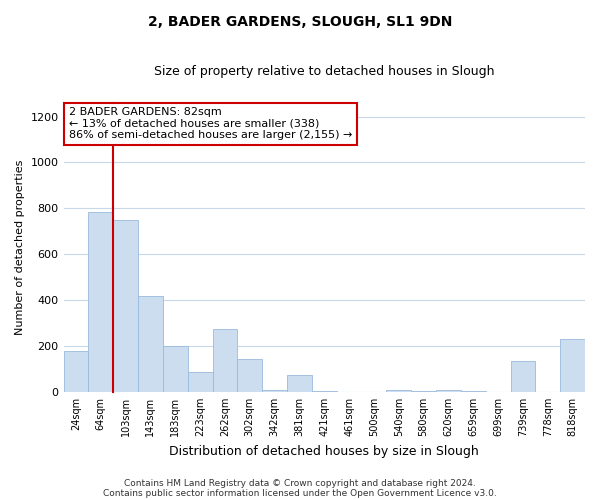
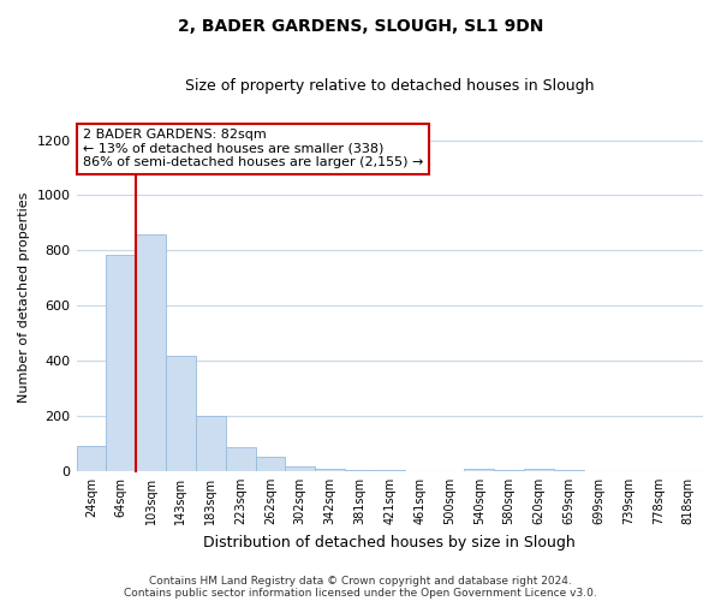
24sqm: 180 -> 93
103sqm: 750 -> 860
262sqm: 275 -> 52
302sqm: 145 -> 18
381sqm: 75 -> 5
739sqm: 135 -> 1
818sqm: 230 -> 1
